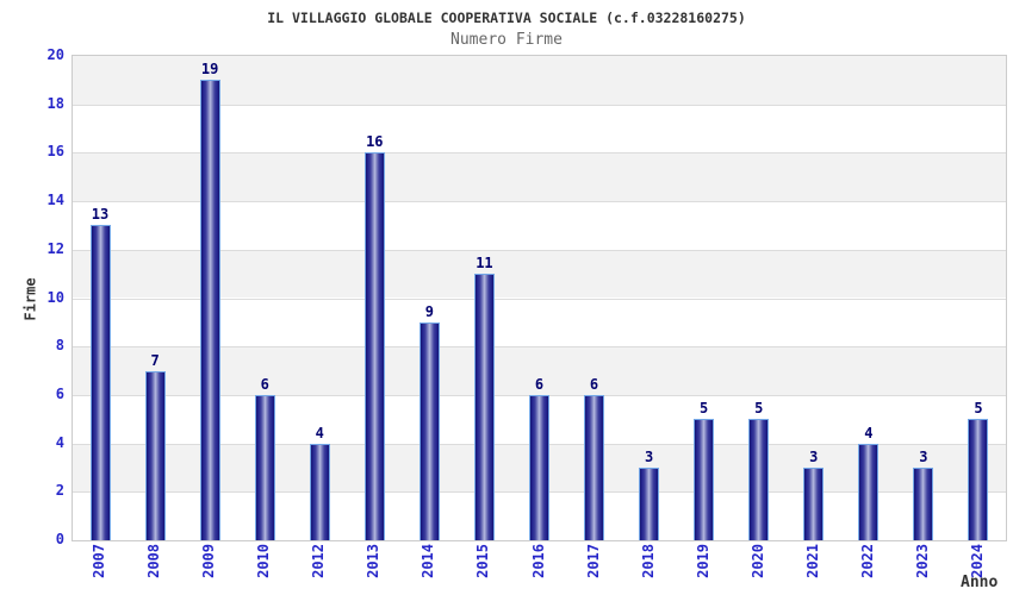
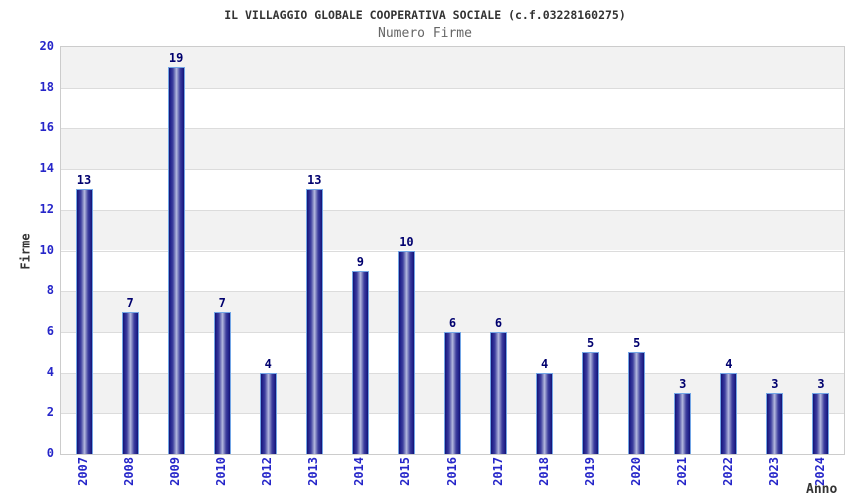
2010: 6 -> 7
2013: 16 -> 13
2015: 11 -> 10
2018: 3 -> 4
2024: 5 -> 3
